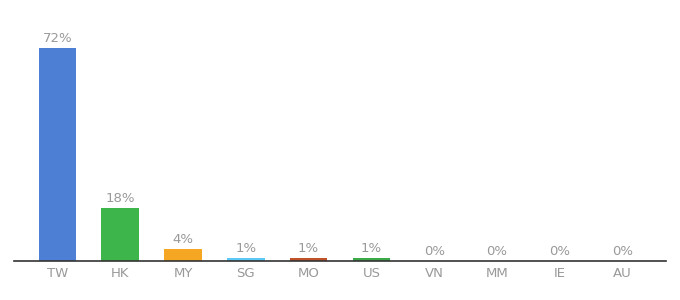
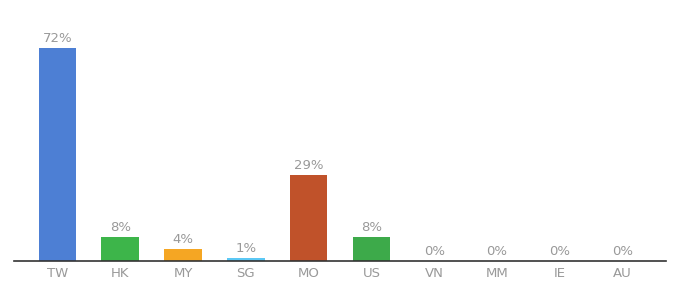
HK: 18% -> 8%
MO: 1% -> 29%
US: 1% -> 8%
